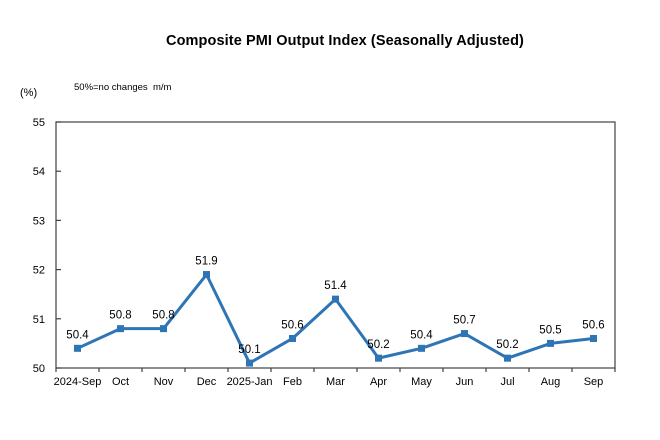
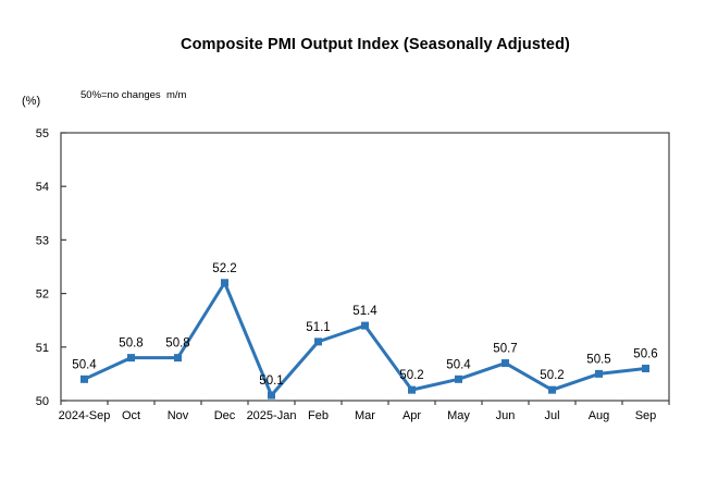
Dec: 51.9 -> 52.2
Feb: 50.6 -> 51.1
